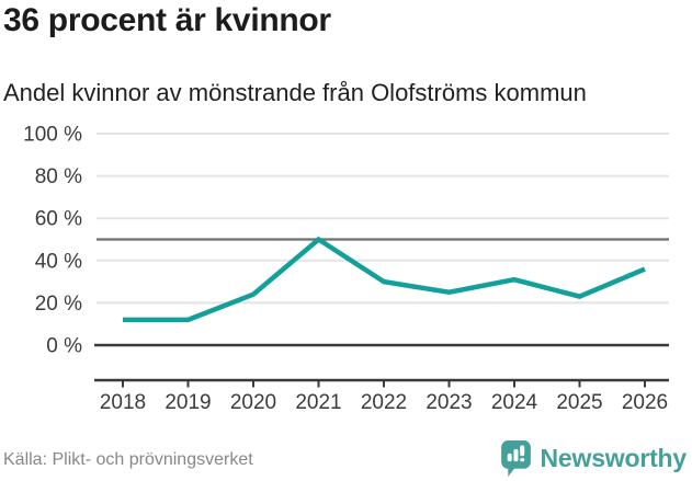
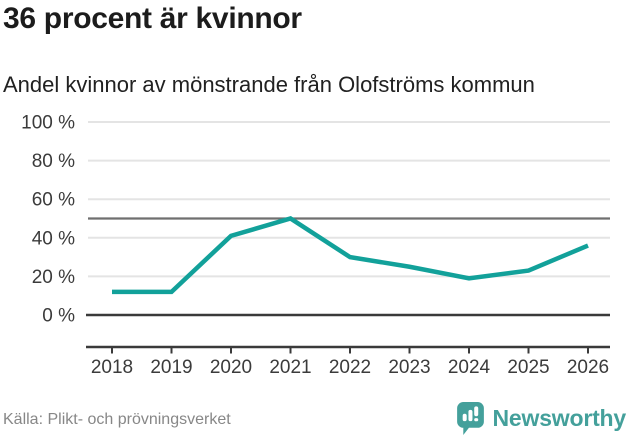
2020: 24% -> 41%
2024: 31% -> 19%
